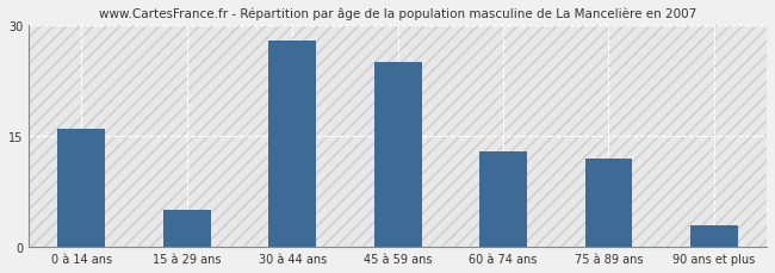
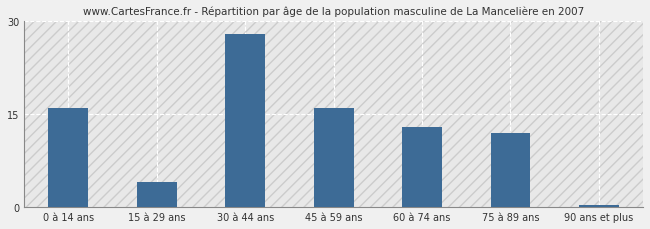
15 à 29 ans: 5.0 -> 4.0
45 à 59 ans: 25.0 -> 16.0
90 ans et plus: 3.0 -> 0.3
